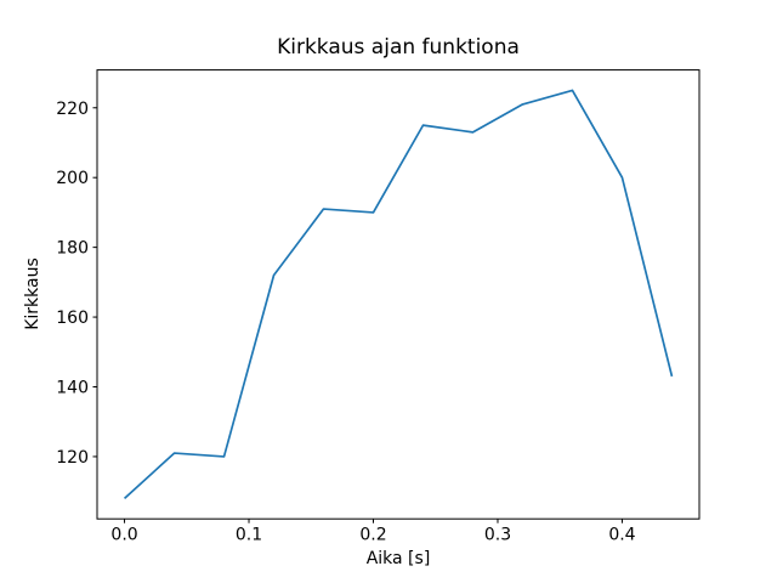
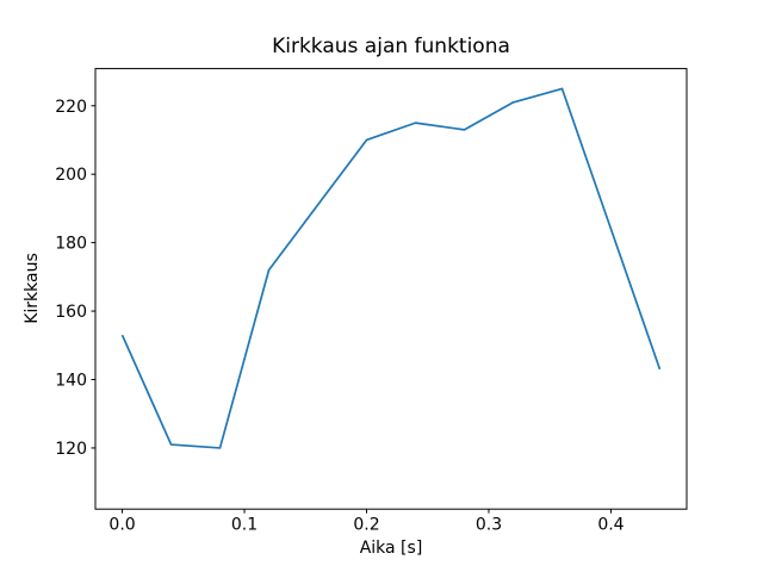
0.0: 108 -> 153
0.2: 190 -> 210
0.4: 200 -> 184
